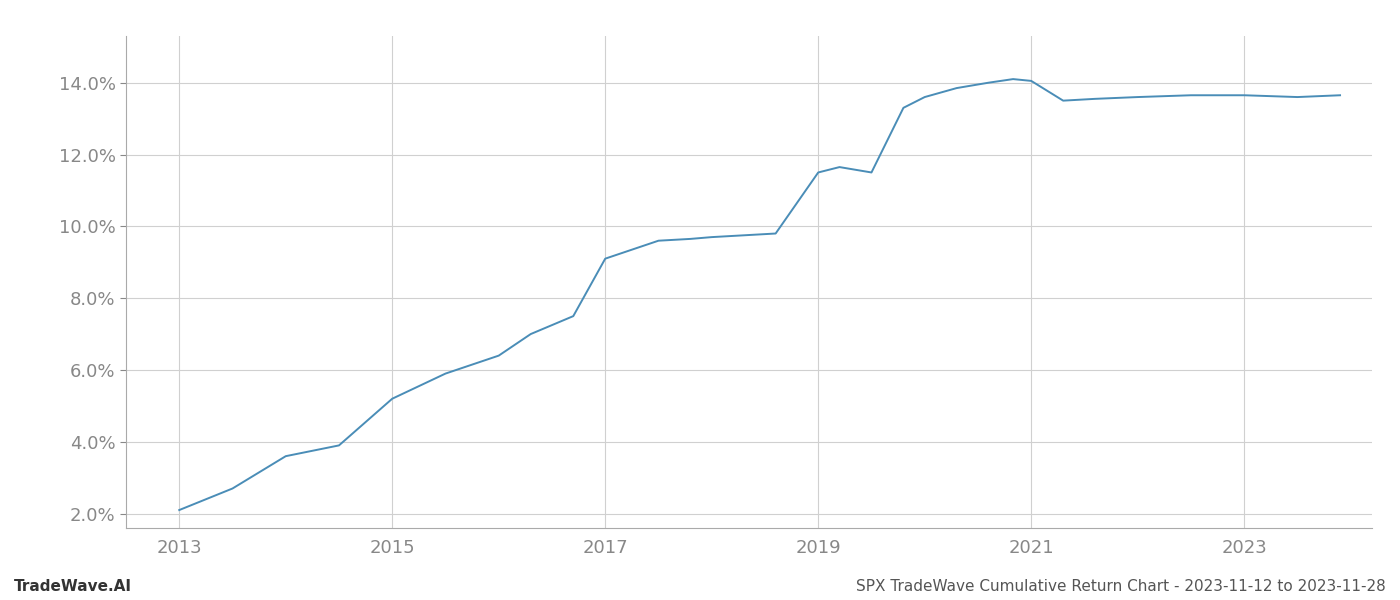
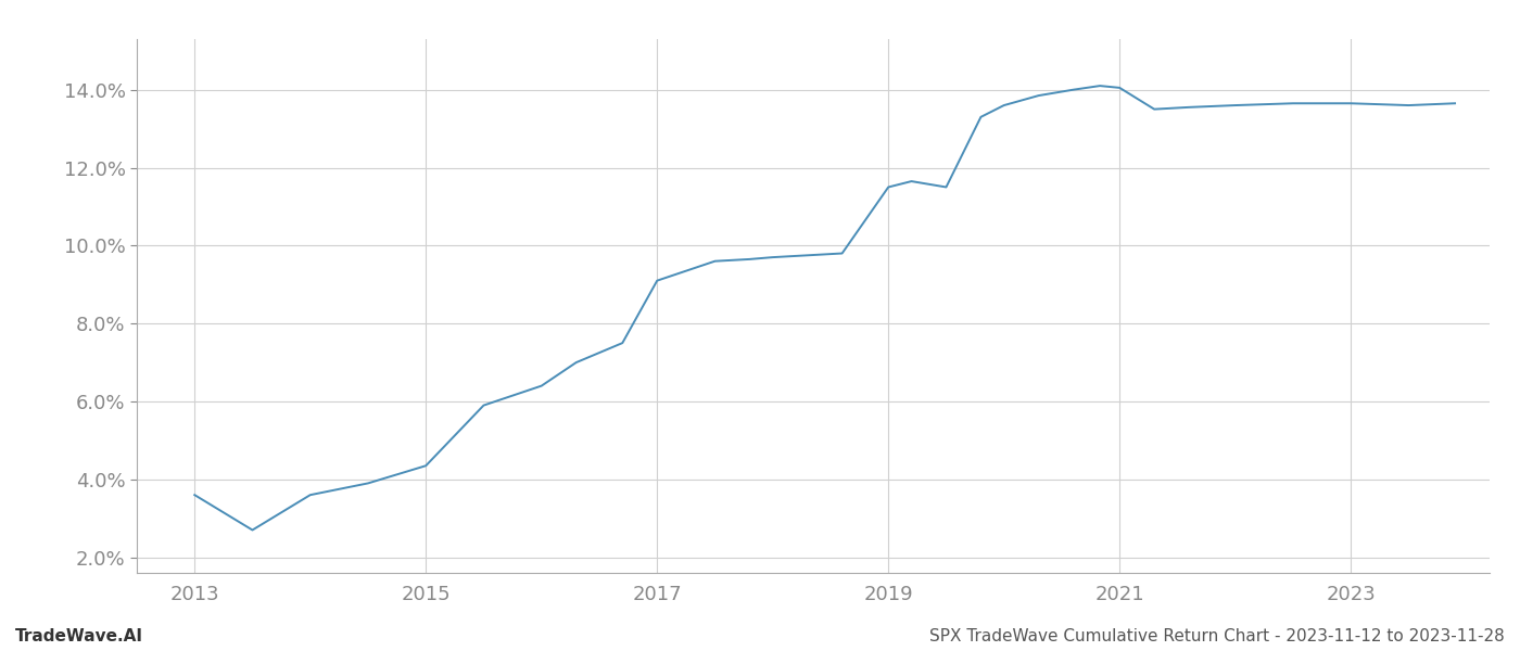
2013: 2.10% -> 3.60%
2015: 5.20% -> 4.35%
